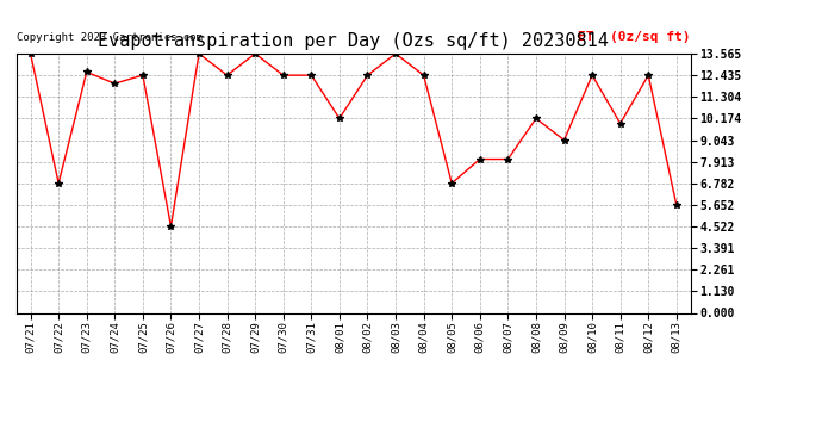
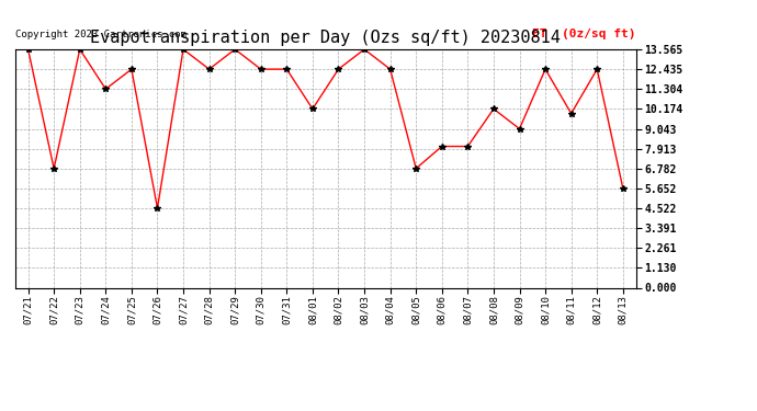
07/23: 12.6 -> 13.6
07/24: 12.0 -> 11.3
